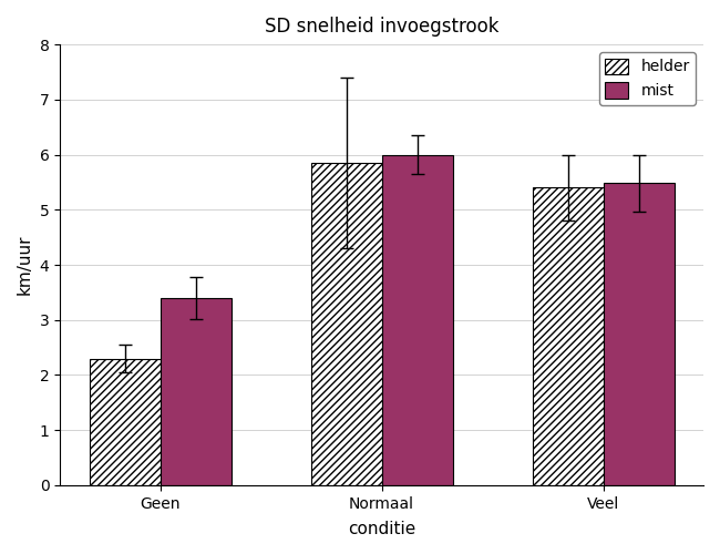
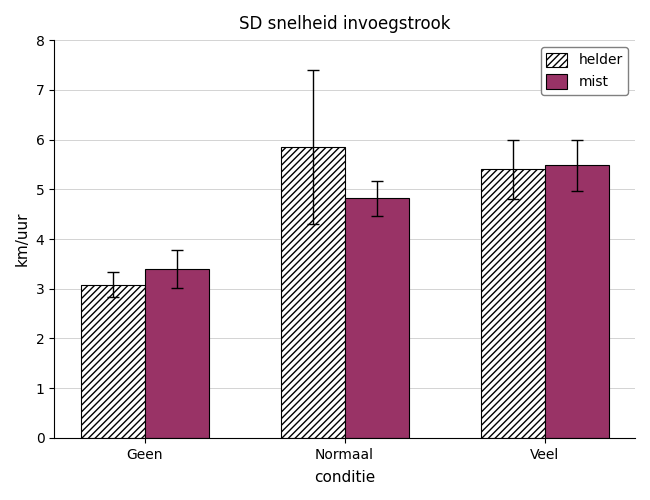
helder/Geen: 2.30 -> 3.08
mist/Normaal: 6.00 -> 4.82
